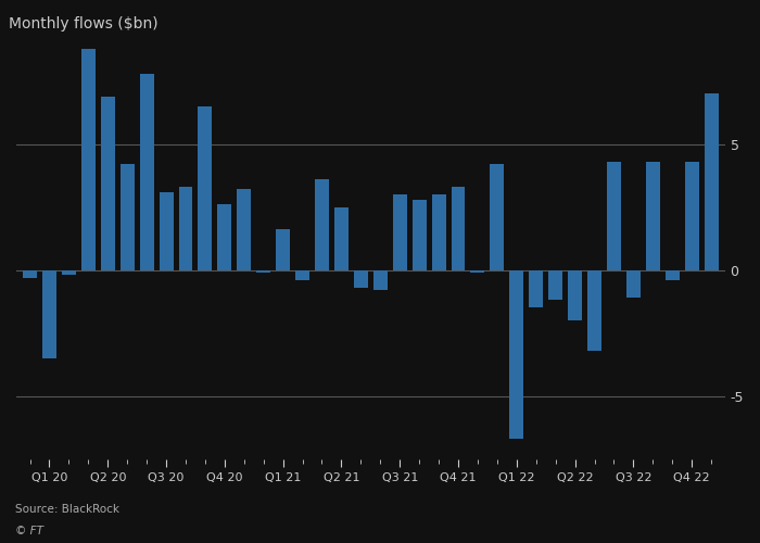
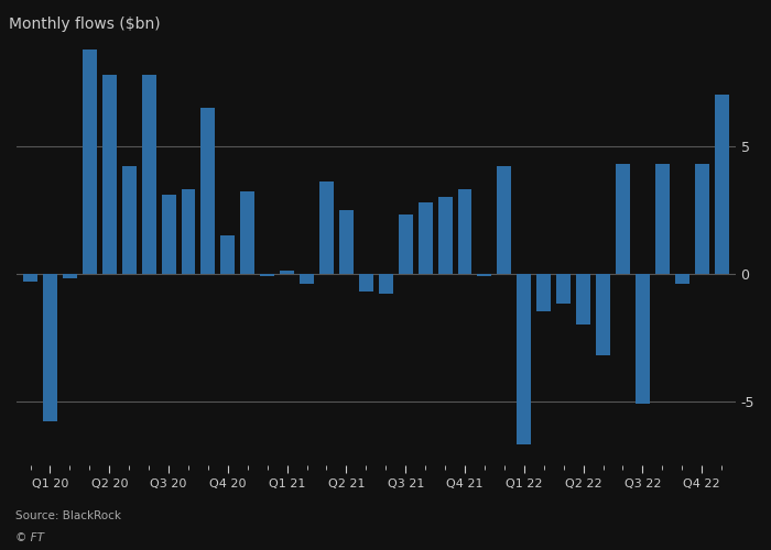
Q1 20: -3.5 -> -5.8
Q2 20: 6.9 -> 7.8
Q4 20: 2.6 -> 1.5
Q1 21: 1.6 -> 0.1
Q3 21: 3.0 -> 2.3
Q3 22: -1.1 -> -5.1
